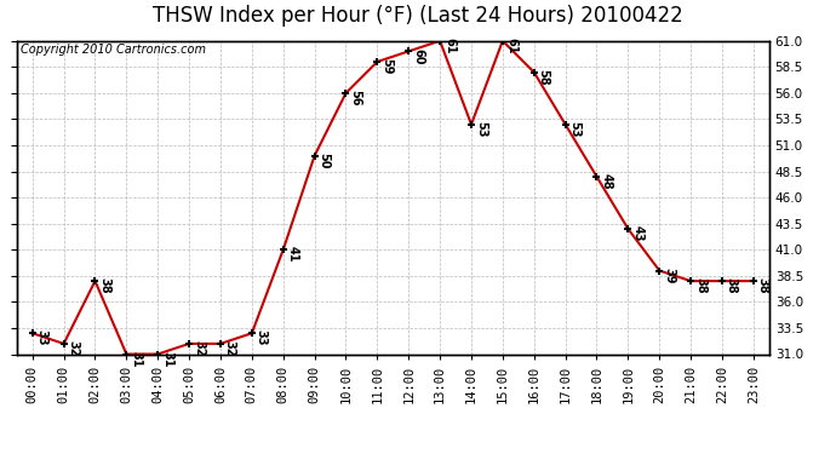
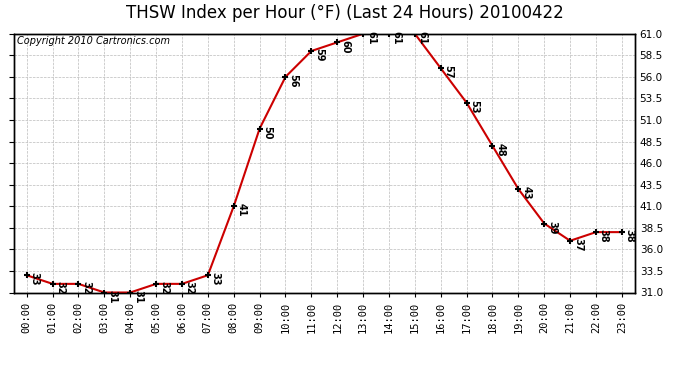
02:00: 38 -> 32
14:00: 53 -> 61
16:00: 58 -> 57
21:00: 38 -> 37
